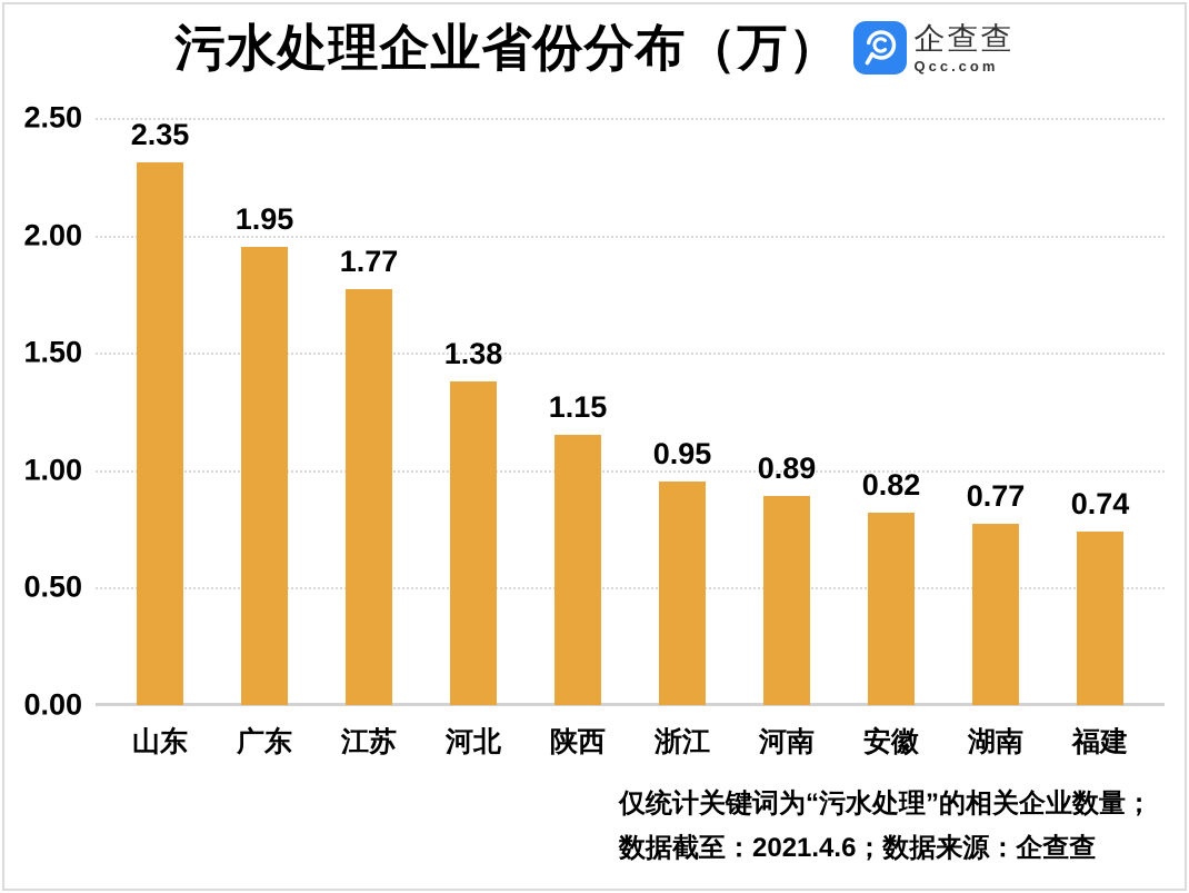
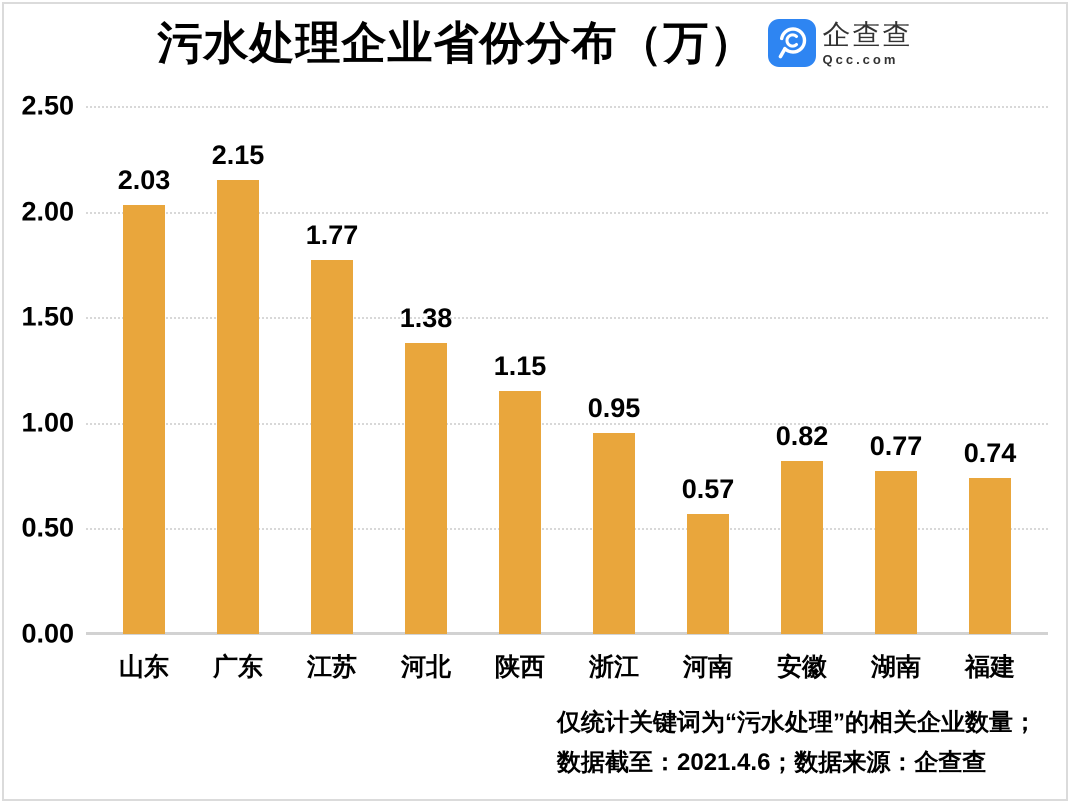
山东: 2.35 -> 2.03
广东: 1.95 -> 2.15
河南: 0.89 -> 0.57
